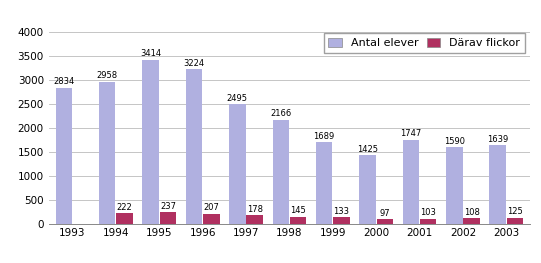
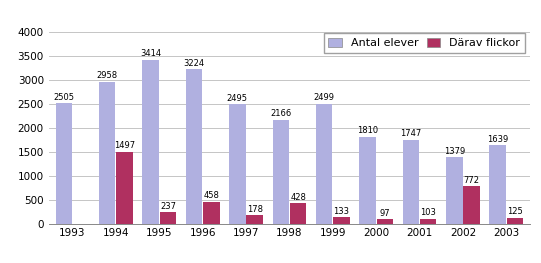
Antal elever/1993: 2834 -> 2505
Därav flickor/1994: 222 -> 1497
Därav flickor/1996: 207 -> 458
Därav flickor/1998: 145 -> 428
Antal elever/1999: 1689 -> 2499
Antal elever/2000: 1425 -> 1810
Antal elever/2002: 1590 -> 1379
Därav flickor/2002: 108 -> 772
